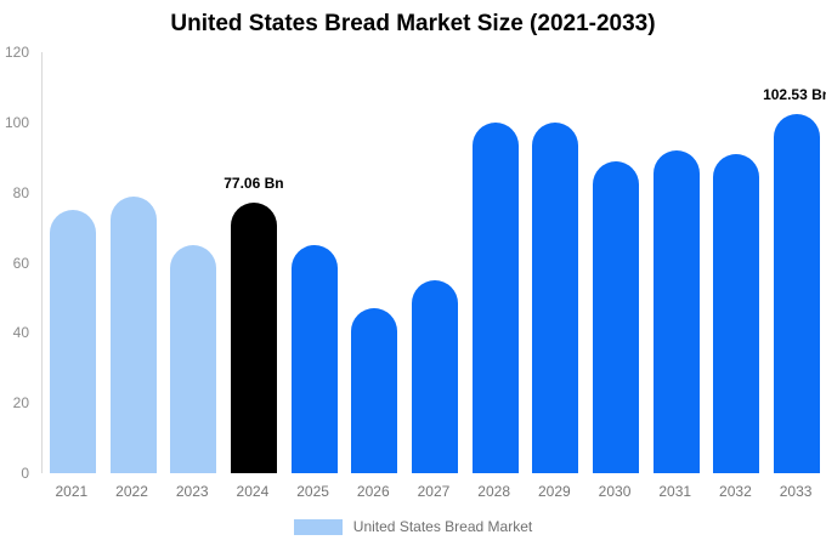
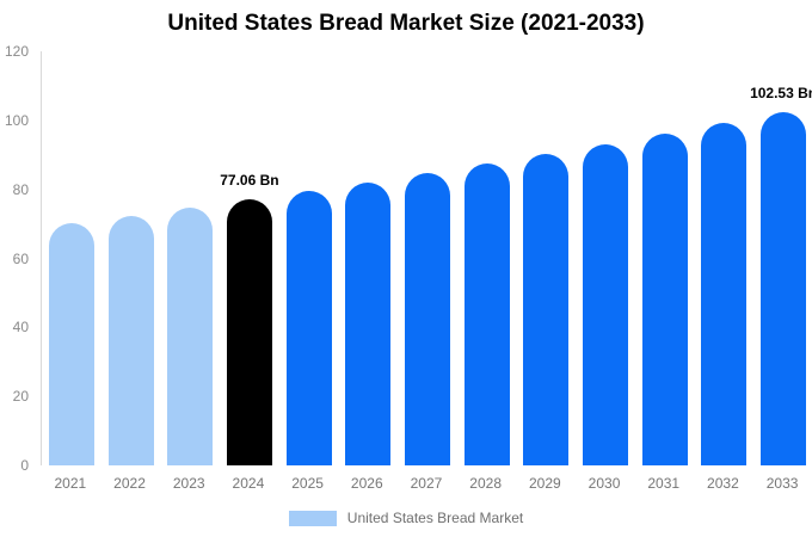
2021: 75 -> 70
2022: 79 -> 72
2023: 65 -> 75
2025: 65 -> 80
2026: 47 -> 82
2027: 55 -> 85
2028: 100 -> 87
2029: 100 -> 90
2030: 89 -> 93
2031: 92 -> 96
2032: 91 -> 99
